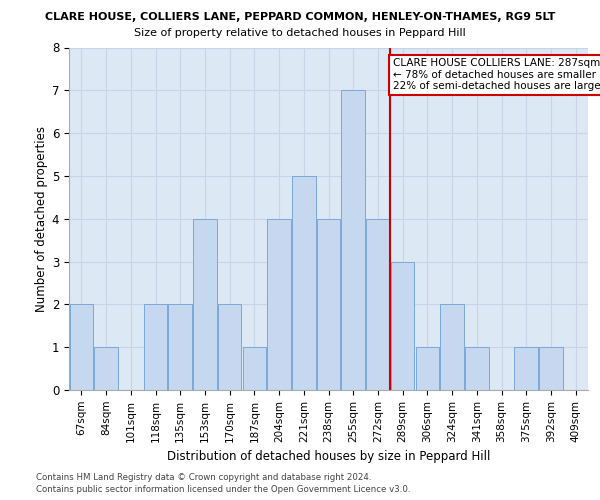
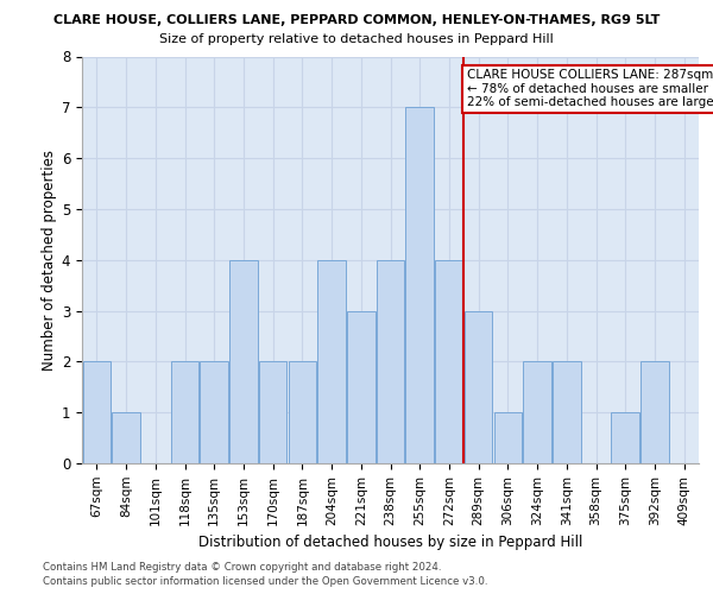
187sqm: 1 -> 2
221sqm: 5 -> 3
341sqm: 1 -> 2
392sqm: 1 -> 2
